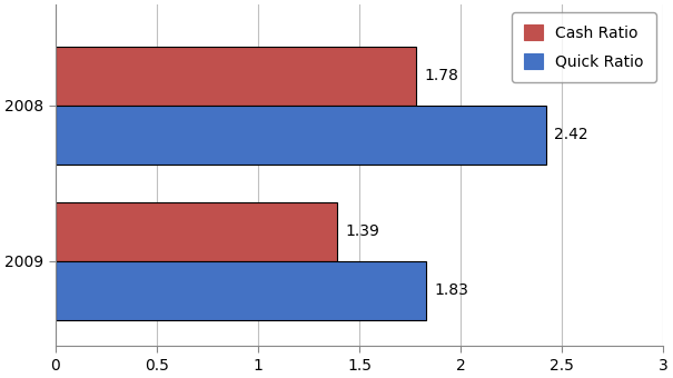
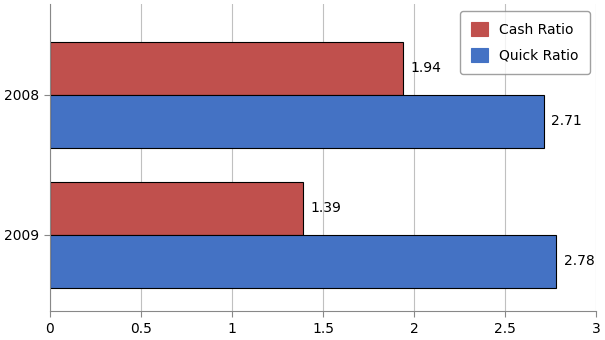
Cash Ratio/2008: 1.78 -> 1.94
Quick Ratio/2008: 2.42 -> 2.71
Quick Ratio/2009: 1.83 -> 2.78
